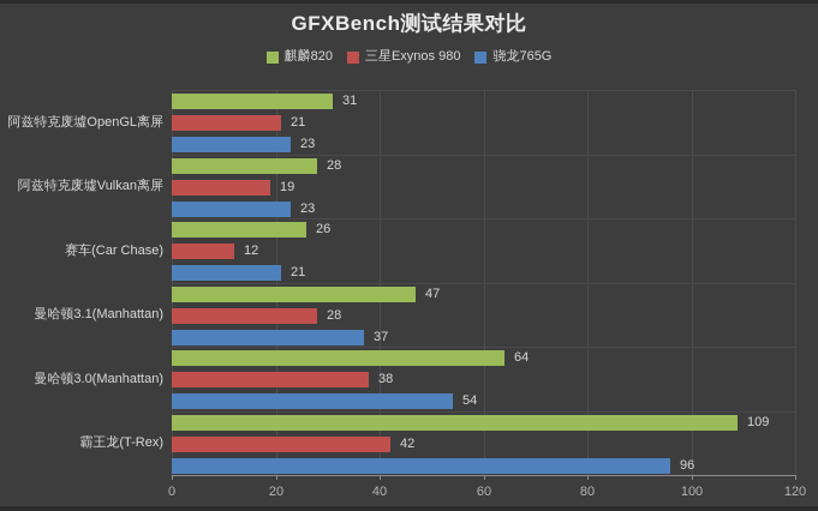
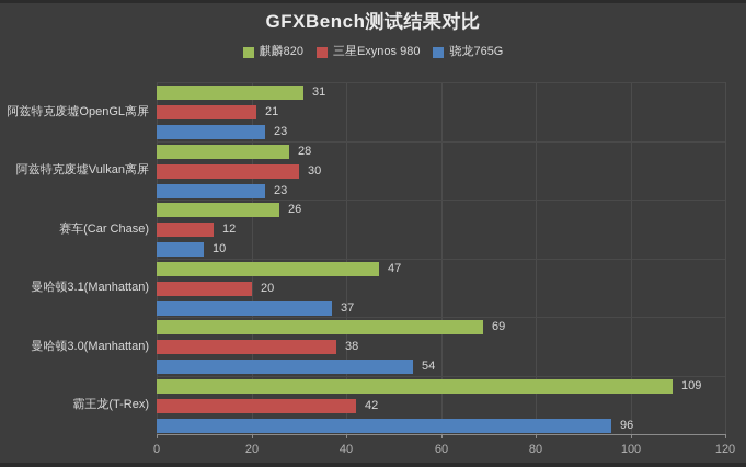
三星Exynos 980/阿兹特克废墟Vulkan离屏: 19 -> 30
骁龙765G/赛车(Car Chase): 21 -> 10
三星Exynos 980/曼哈顿3.1(Manhattan): 28 -> 20
麒麟820/曼哈顿3.0(Manhattan): 64 -> 69
